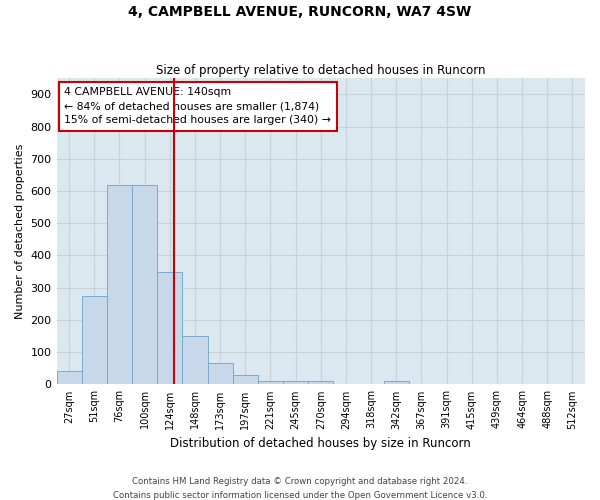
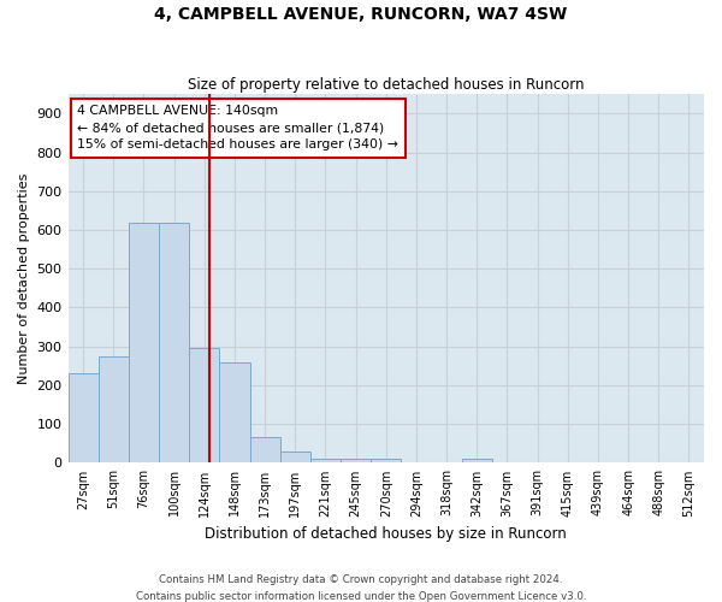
27sqm: 42 -> 230
124sqm: 350 -> 295
148sqm: 150 -> 260
